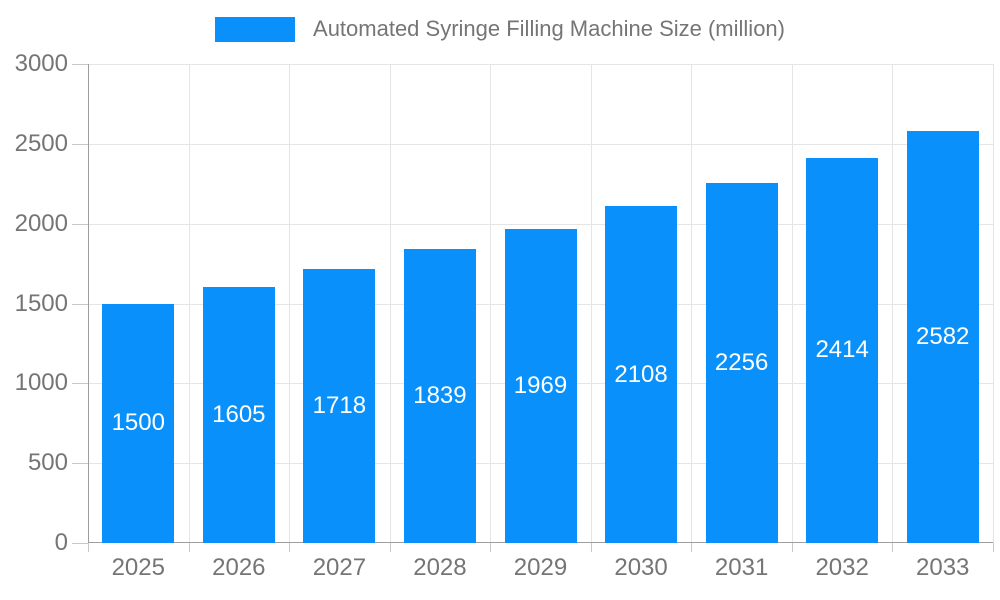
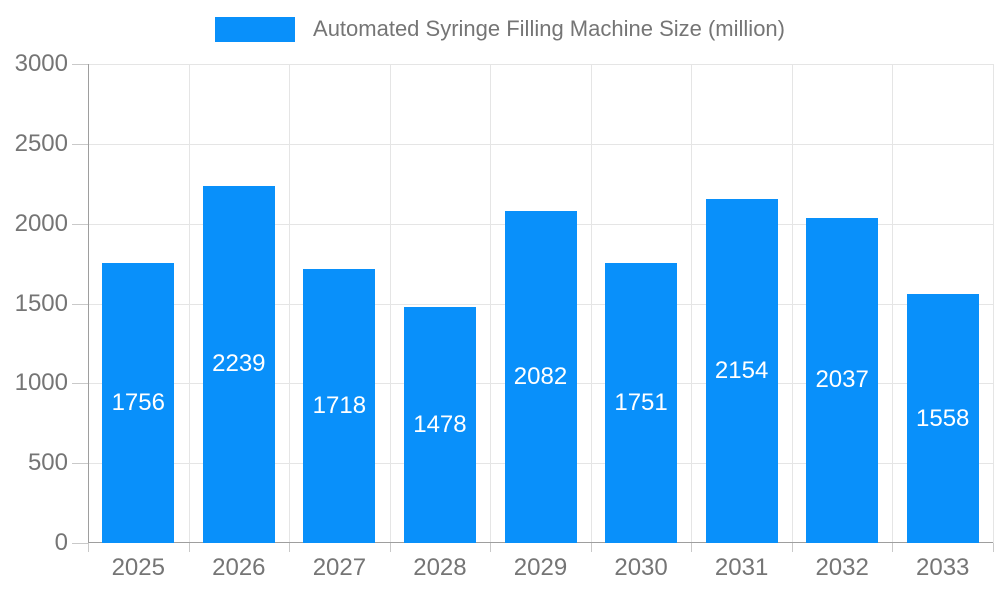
2025: 1500 -> 1756
2026: 1605 -> 2239
2028: 1839 -> 1478
2029: 1969 -> 2082
2030: 2108 -> 1751
2031: 2256 -> 2154
2032: 2414 -> 2037
2033: 2582 -> 1558
